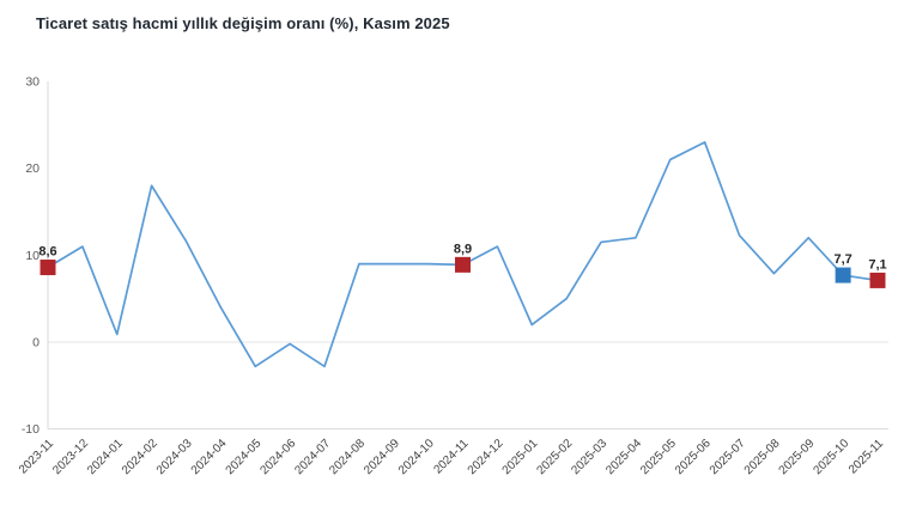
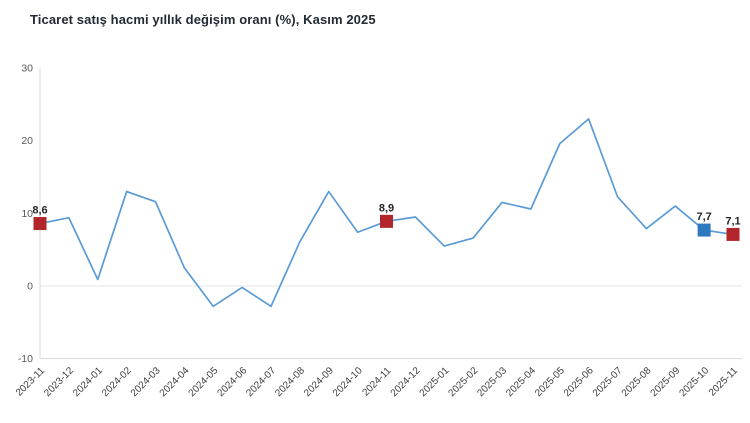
2023-12: 11 -> 9
2024-02: 18 -> 13
2024-04: 4 -> 2
2024-08: 9 -> 6
2024-09: 9 -> 13
2024-10: 9 -> 7
2024-12: 11 -> 10
2025-01: 2 -> 6
2025-02: 5 -> 7
2025-04: 12 -> 11
2025-05: 21 -> 20
2025-09: 12 -> 11
